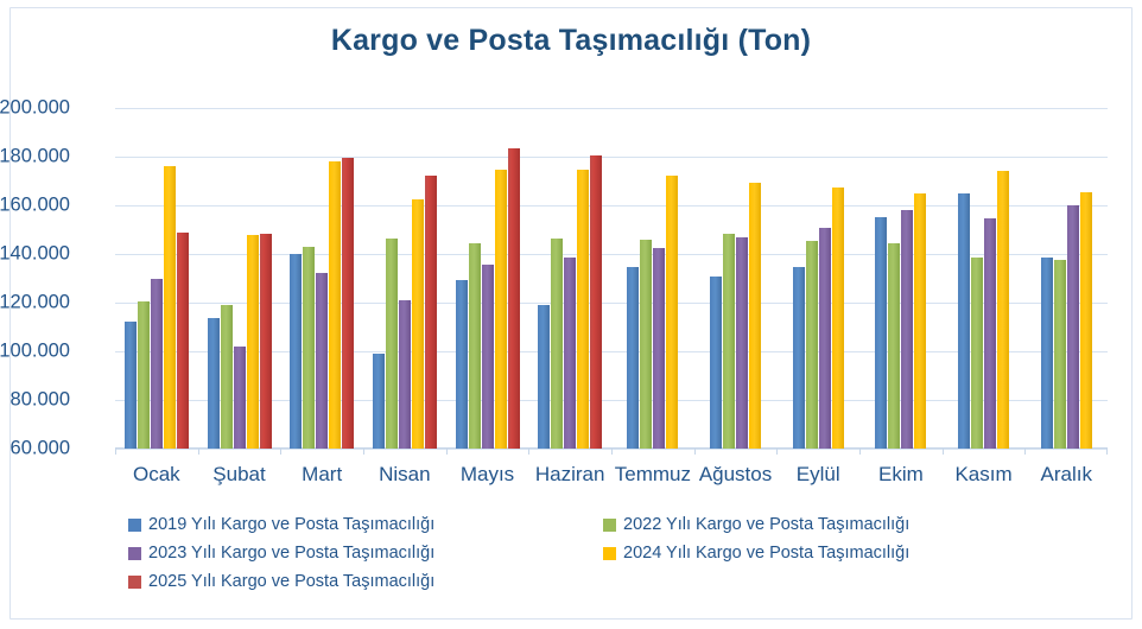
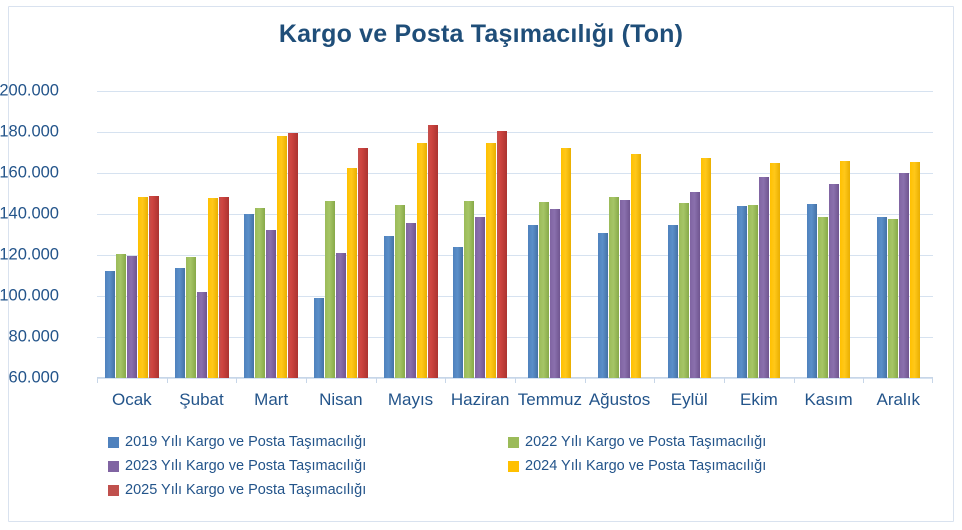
2023 Yılı Kargo ve Posta Taşımacılığı/Ocak: 130000 -> 120000
2024 Yılı Kargo ve Posta Taşımacılığı/Ocak: 176000 -> 148000
2019 Yılı Kargo ve Posta Taşımacılığı/Haziran: 119000 -> 124000
2019 Yılı Kargo ve Posta Taşımacılığı/Ekim: 155000 -> 144000
2019 Yılı Kargo ve Posta Taşımacılığı/Kasım: 165000 -> 145000
2024 Yılı Kargo ve Posta Taşımacılığı/Kasım: 174000 -> 166000
